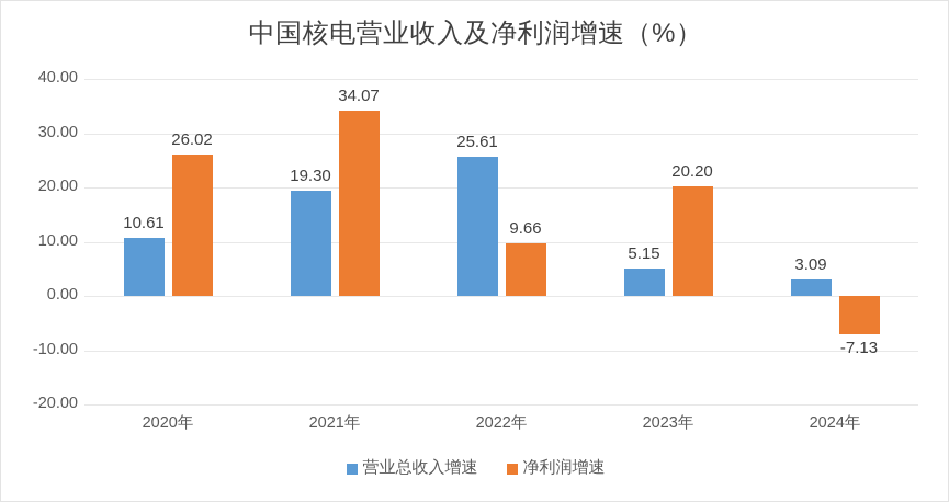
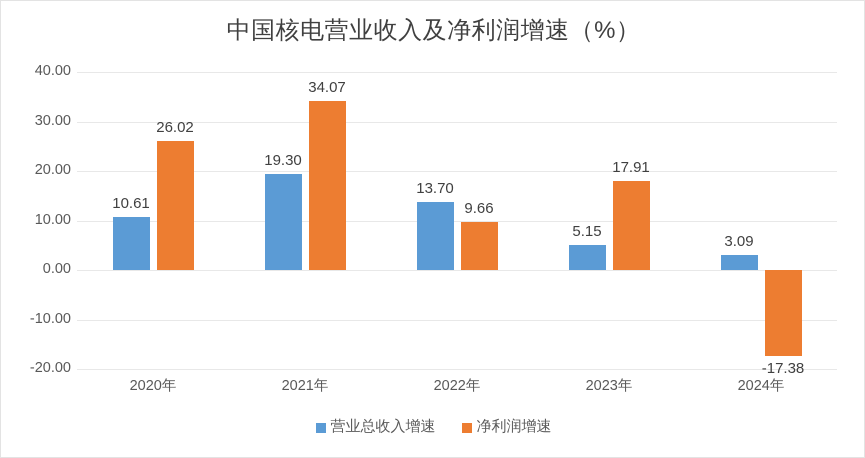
营业总收入增速/2022年: 25.61 -> 13.70
净利润增速/2023年: 20.20 -> 17.91
净利润增速/2024年: -7.13 -> -17.38
